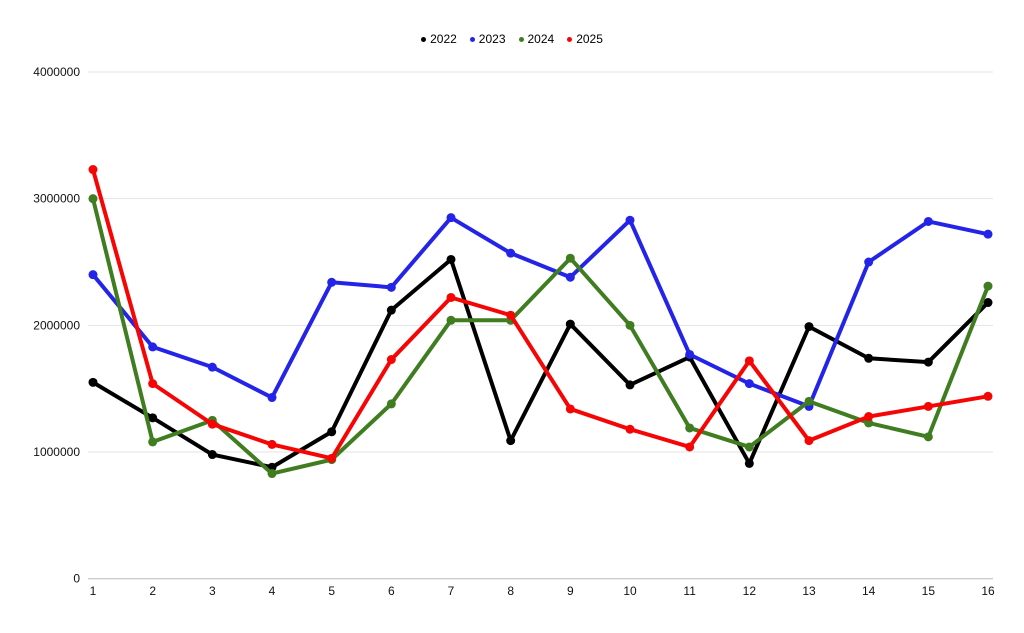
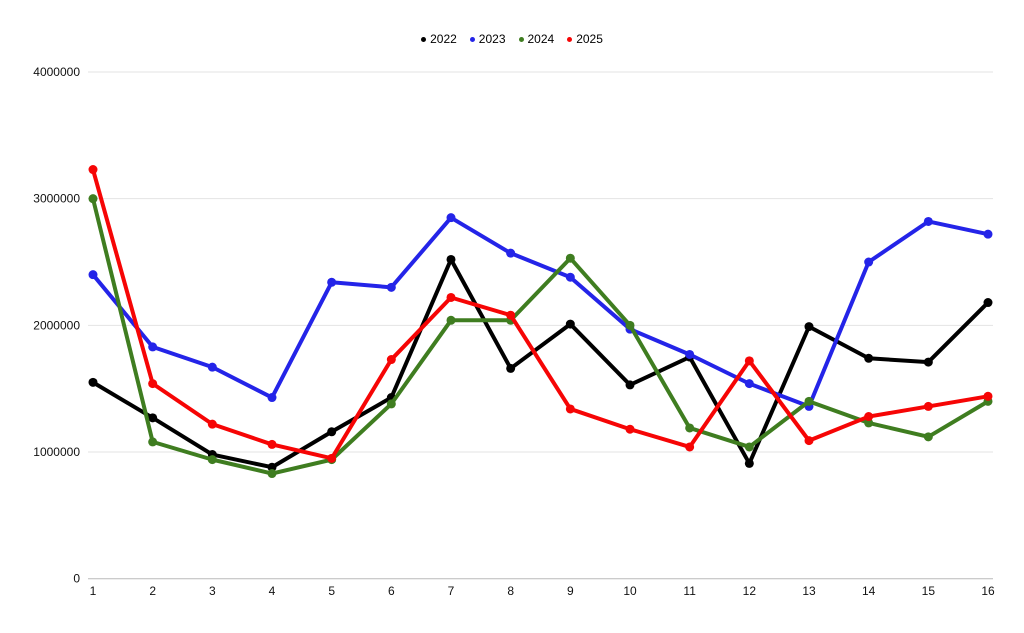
2024/3: 1250000 -> 940000
2022/6: 2120000 -> 1430000
2022/8: 1090000 -> 1660000
2023/10: 2830000 -> 1970000
2024/16: 2310000 -> 1400000
